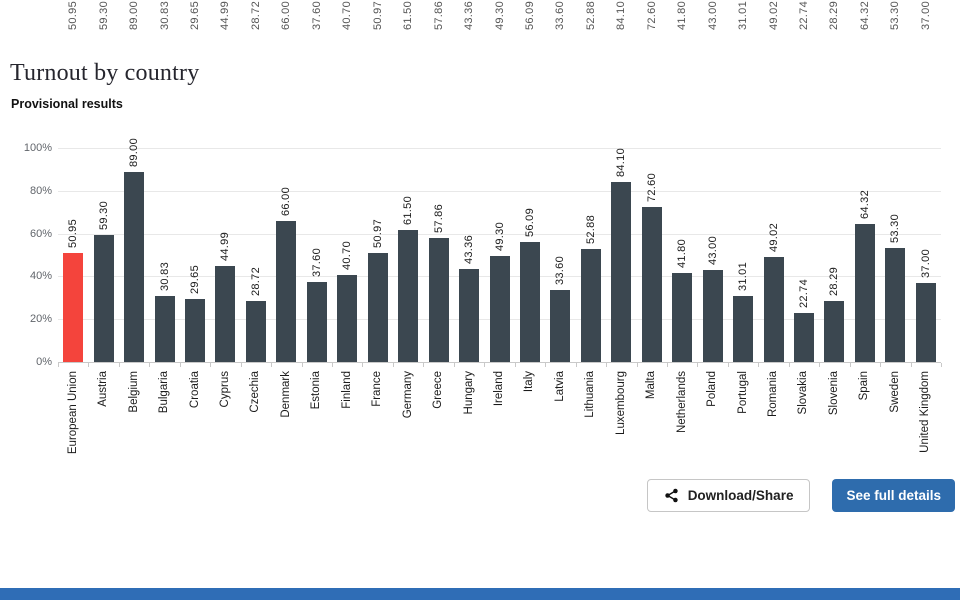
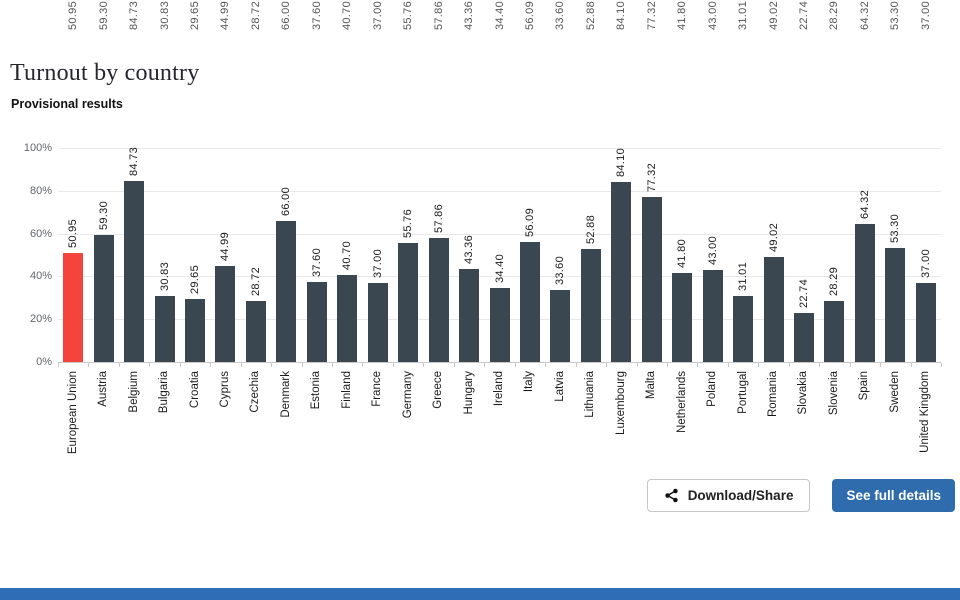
Belgium: 89.00 -> 84.73
France: 50.97 -> 37.00
Germany: 61.50 -> 55.76
Ireland: 49.30 -> 34.40
Malta: 72.60 -> 77.32
